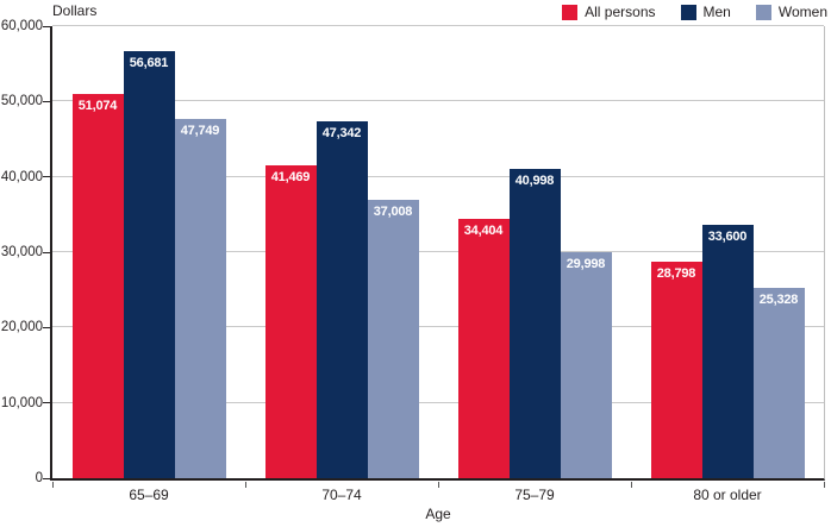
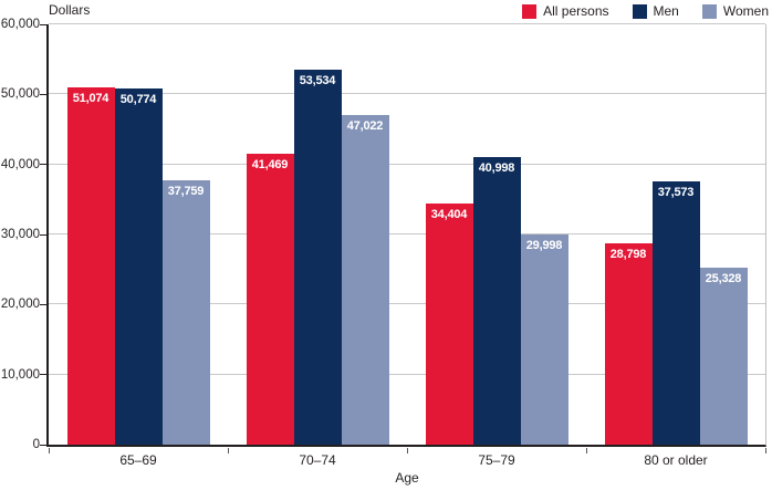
Men/65–69: 56,681 -> 50,774
Women/65–69: 47,749 -> 37,759
Men/70–74: 47,342 -> 53,534
Women/70–74: 37,008 -> 47,022
Men/80 or older: 33,600 -> 37,573
